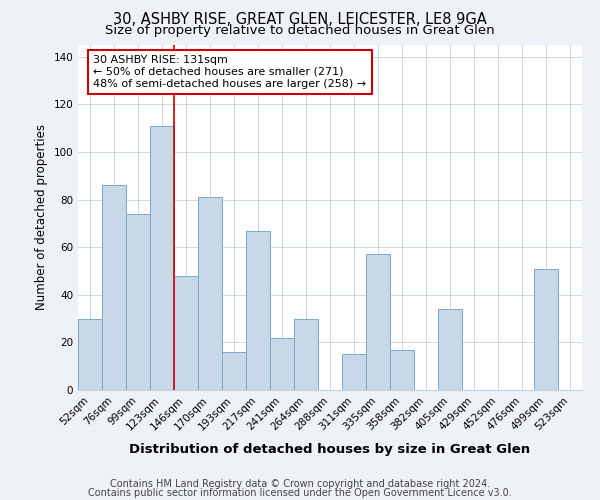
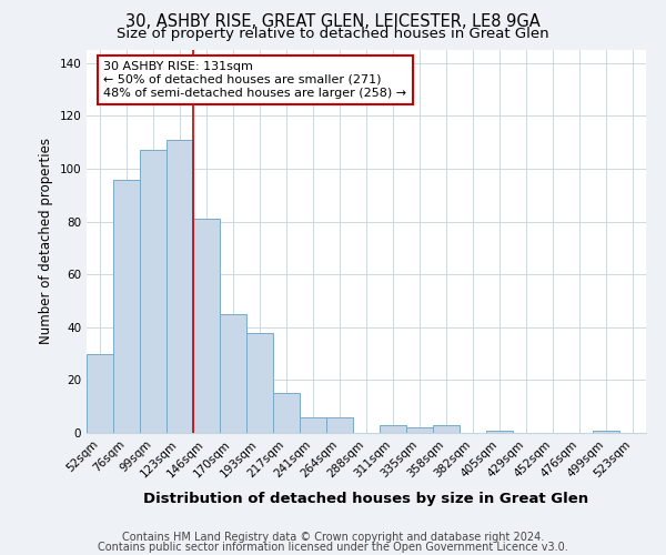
76sqm: 86 -> 96
99sqm: 74 -> 107
146sqm: 48 -> 81
170sqm: 81 -> 45
193sqm: 16 -> 38
217sqm: 67 -> 15
241sqm: 22 -> 6
264sqm: 30 -> 6
311sqm: 15 -> 3
335sqm: 57 -> 2
358sqm: 17 -> 3
405sqm: 34 -> 1
499sqm: 51 -> 1
